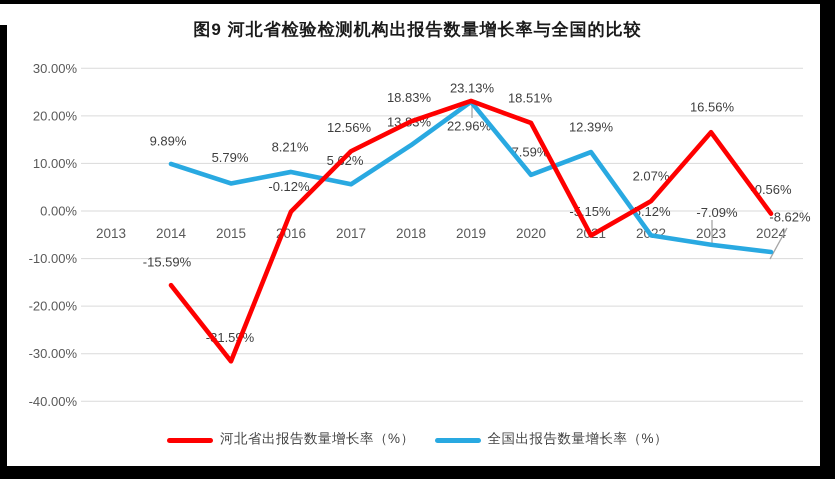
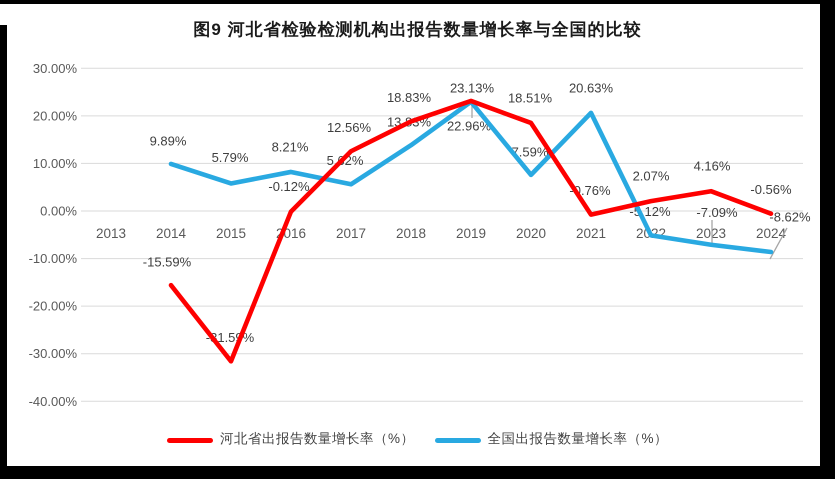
河北省出报告数量增长率（%）/2021: -5.15% -> -0.76%
全国出报告数量增长率（%）/2021: 12.39% -> 20.63%
河北省出报告数量增长率（%）/2023: 16.56% -> 4.16%
